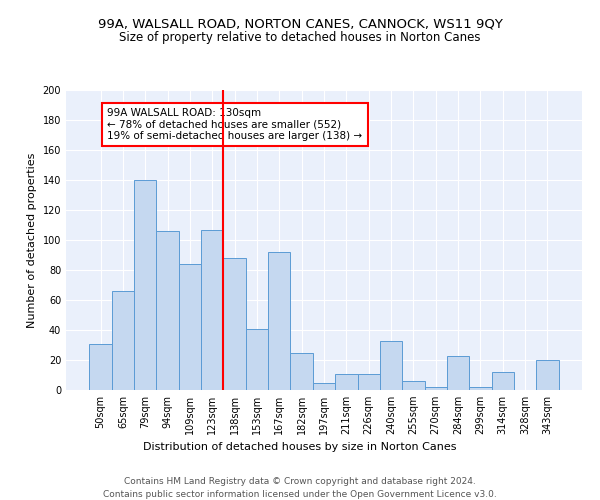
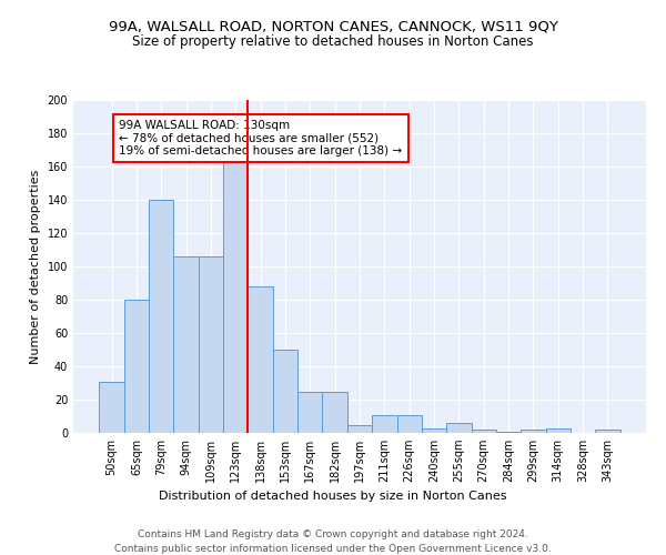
65sqm: 66 -> 80
109sqm: 84 -> 106
123sqm: 107 -> 163
153sqm: 41 -> 50
167sqm: 92 -> 25
240sqm: 33 -> 3
284sqm: 23 -> 1
314sqm: 12 -> 3
343sqm: 20 -> 2
